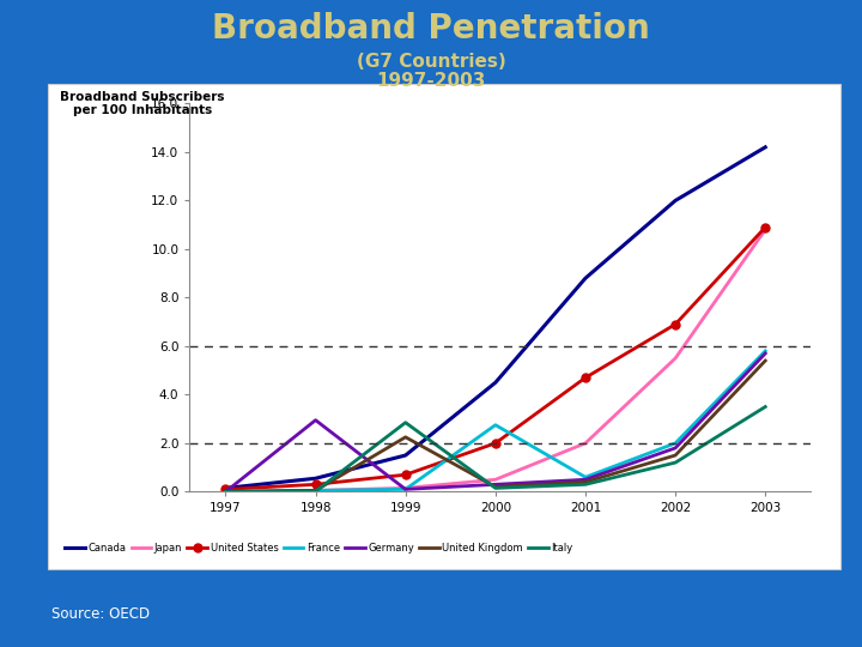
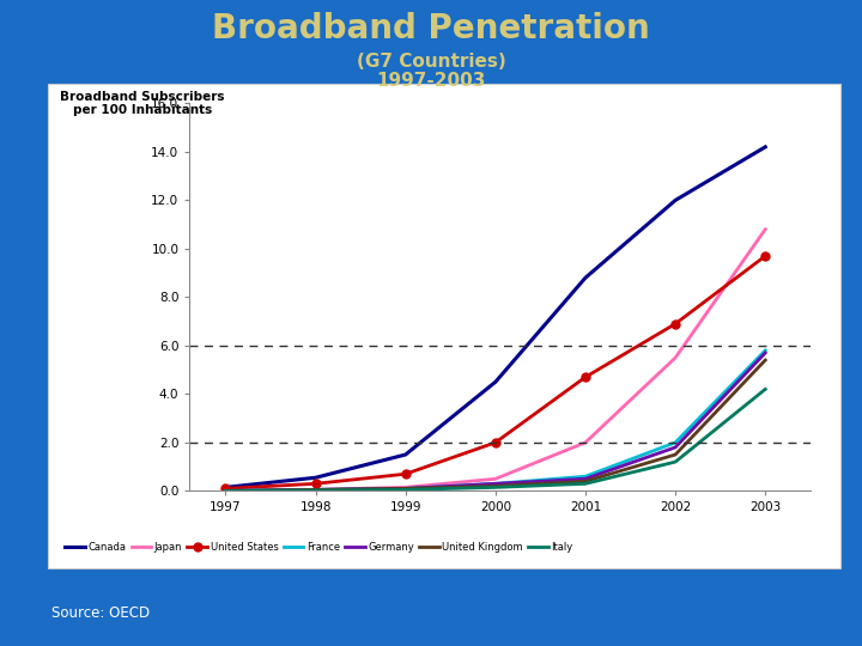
Germany/1998: 2.95 -> 0.05
United Kingdom/1999: 2.25 -> 0.10
Italy/1999: 2.85 -> 0.05
France/2000: 2.75 -> 0.30
United States/2003: 10.9 -> 9.7
Italy/2003: 3.50 -> 4.20
